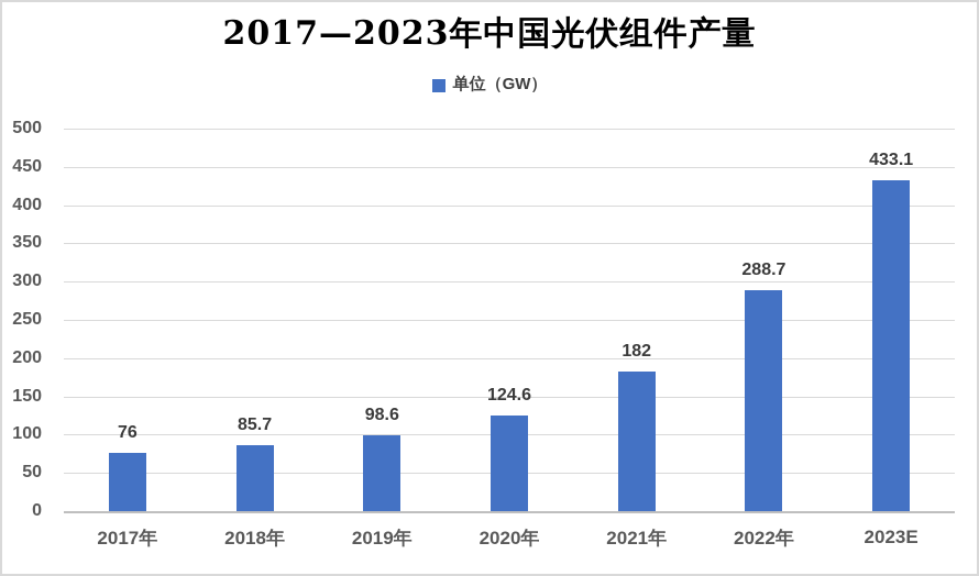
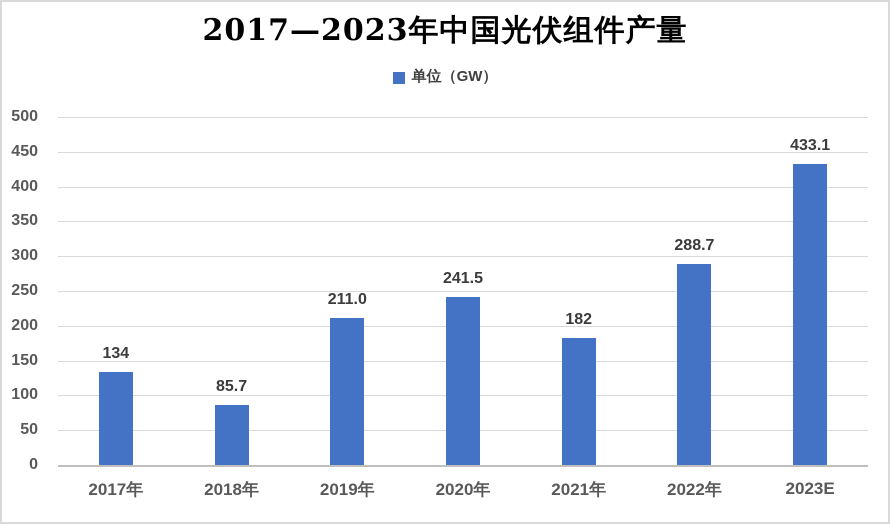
2017年: 76 -> 134
2019年: 98.6 -> 211.0
2020年: 124.6 -> 241.5
